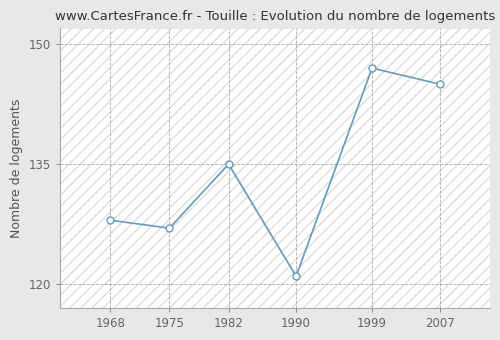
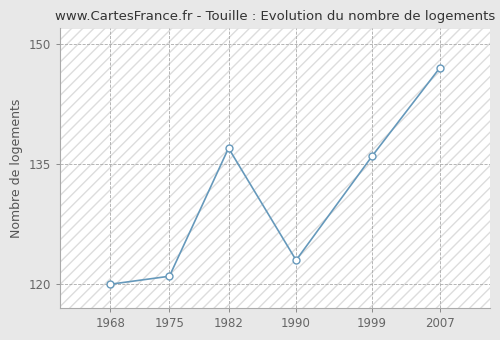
1968: 128 -> 120
1975: 127 -> 121
1982: 135 -> 137
1990: 121 -> 123
1999: 147 -> 136
2007: 145 -> 147
